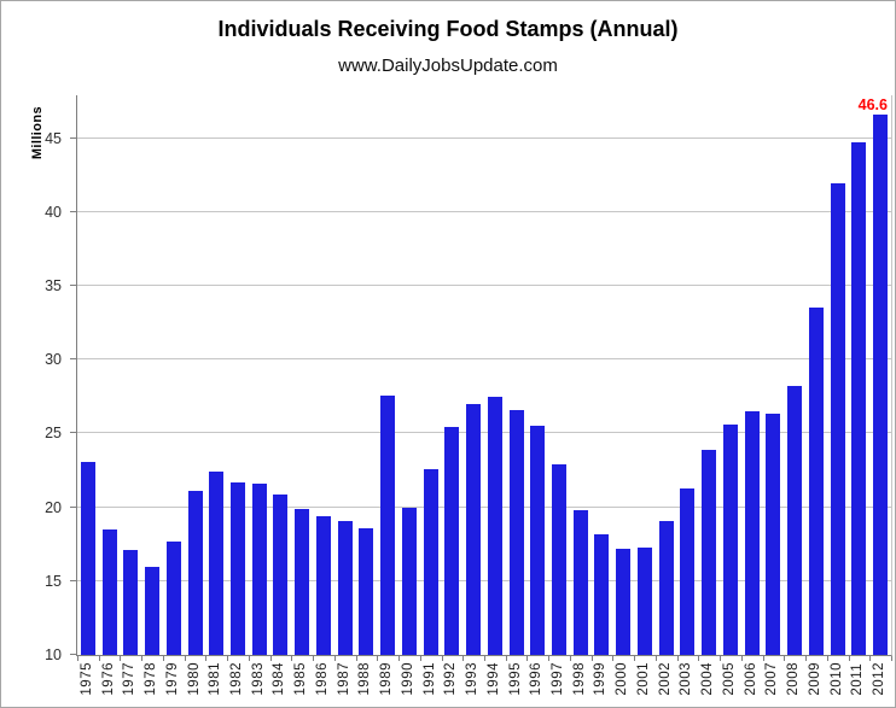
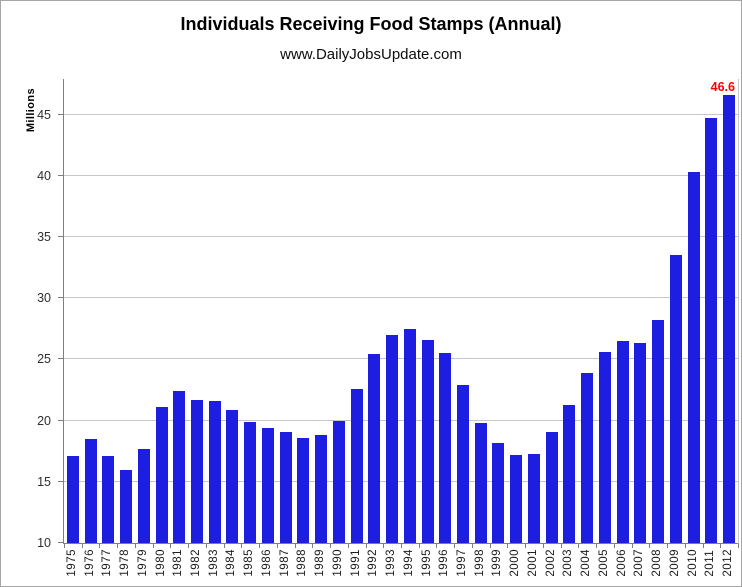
1975: 23.1 -> 17.1
1989: 27.6 -> 18.8
2010: 41.9 -> 40.3
